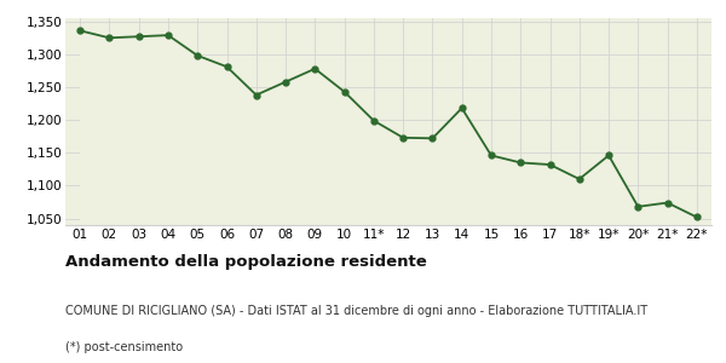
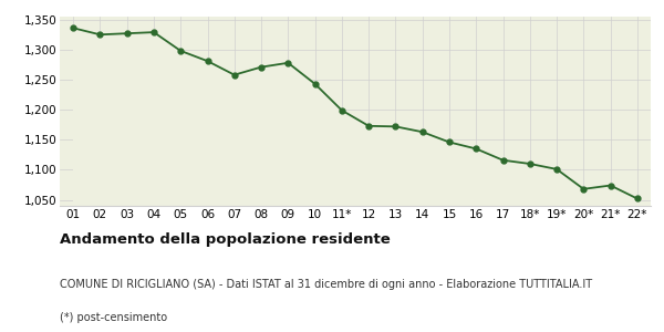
07: 1,238 -> 1,258
08: 1,258 -> 1,271
14: 1,218 -> 1,163
17: 1,132 -> 1,116
19*: 1,146 -> 1,101
